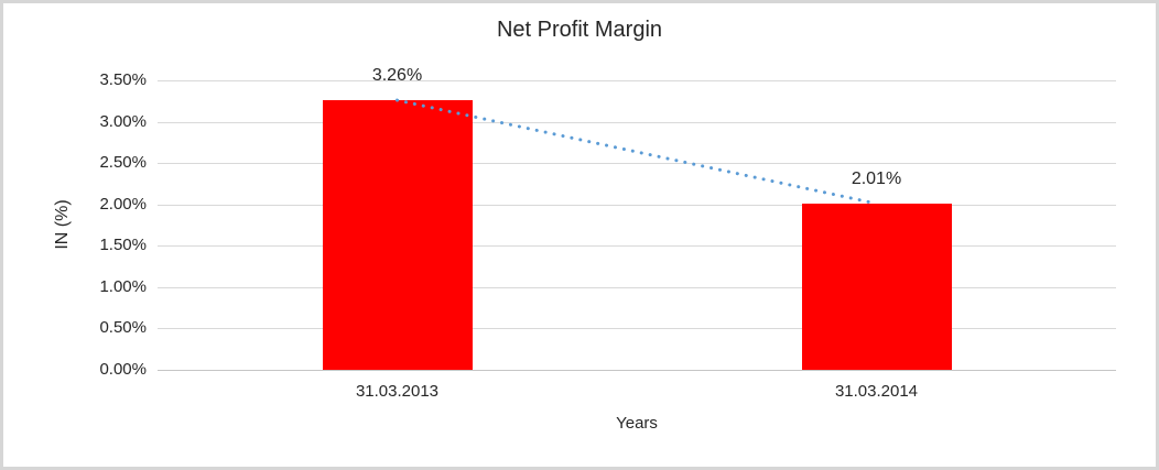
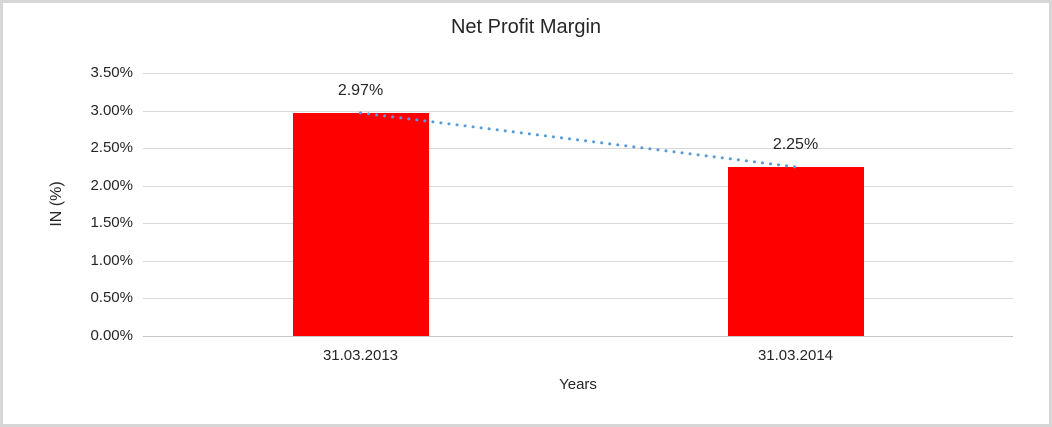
31.03.2013: 3.26% -> 2.97%
31.03.2014: 2.01% -> 2.25%
